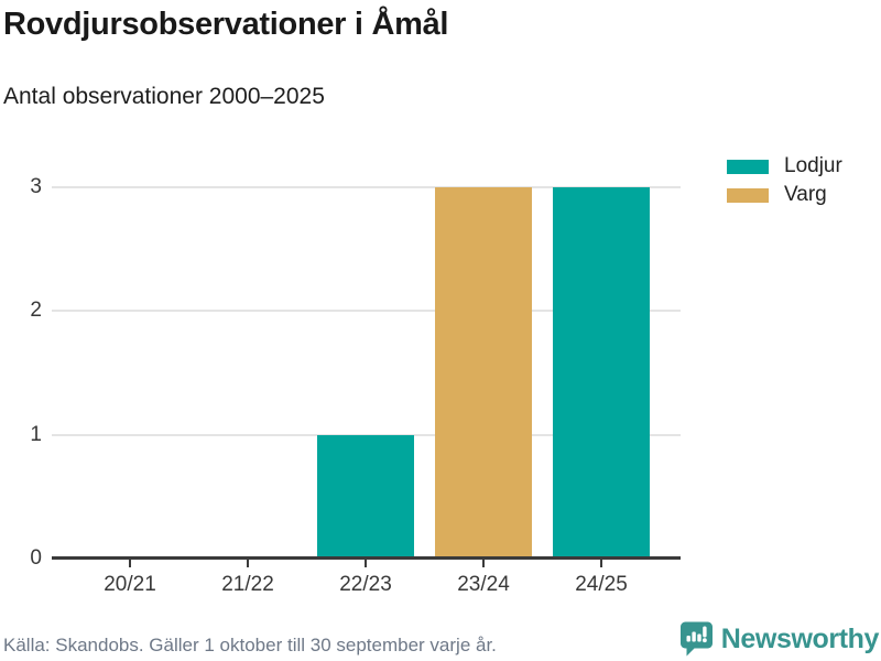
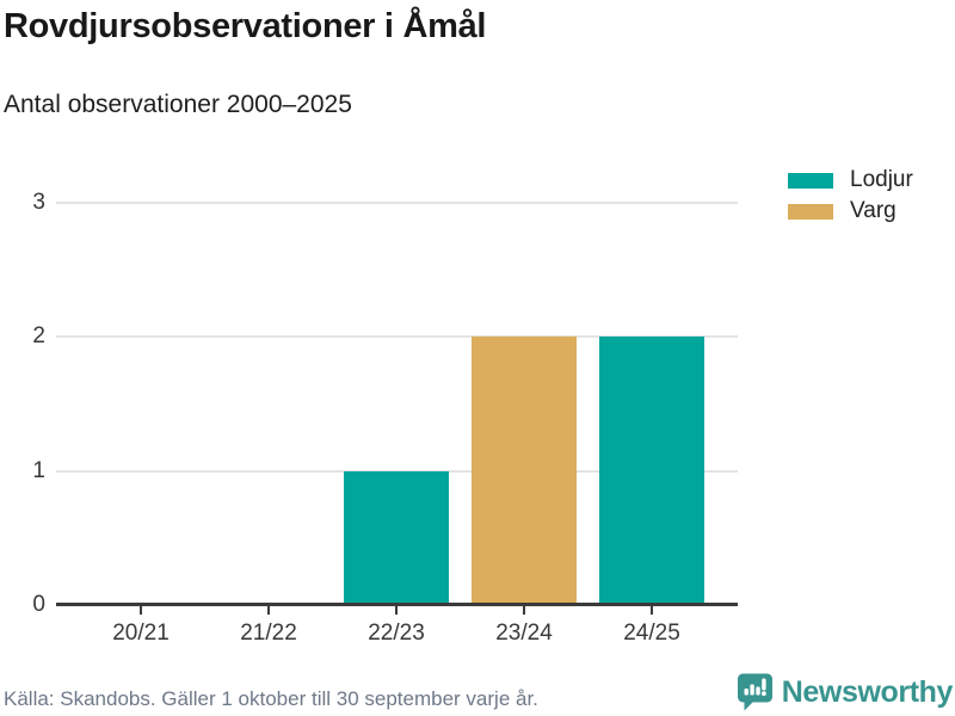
Varg/23/24: 3 -> 2
Lodjur/24/25: 3 -> 2
